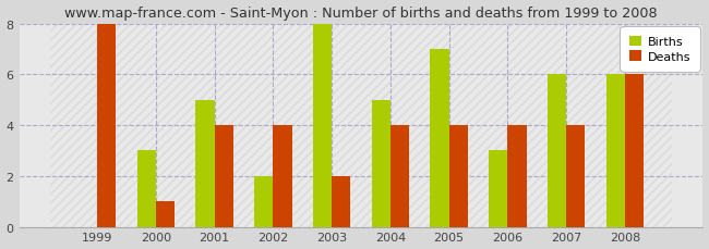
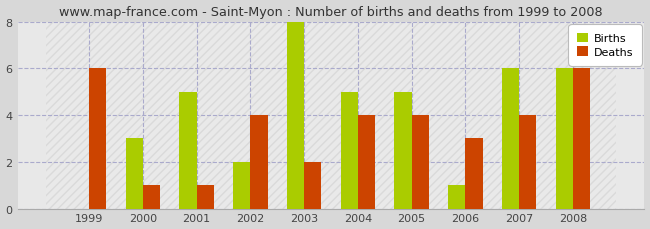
Deaths/1999: 8 -> 6
Deaths/2001: 4 -> 1
Births/2005: 7 -> 5
Births/2006: 3 -> 1
Deaths/2006: 4 -> 3
